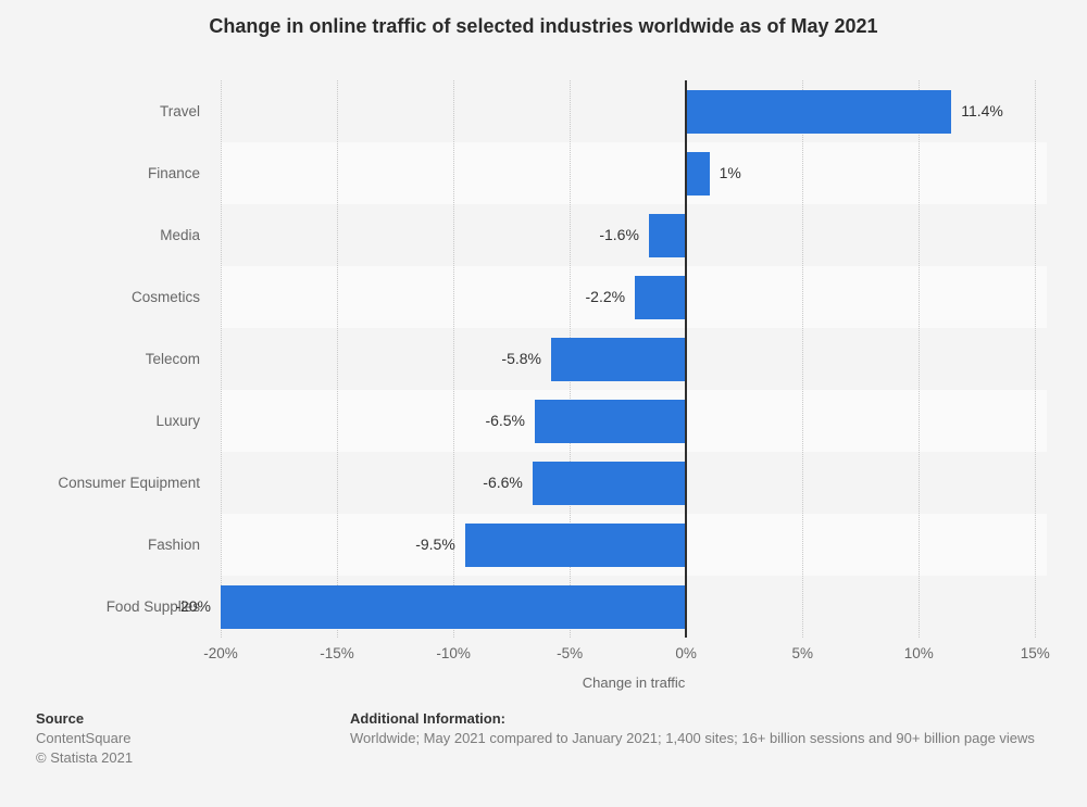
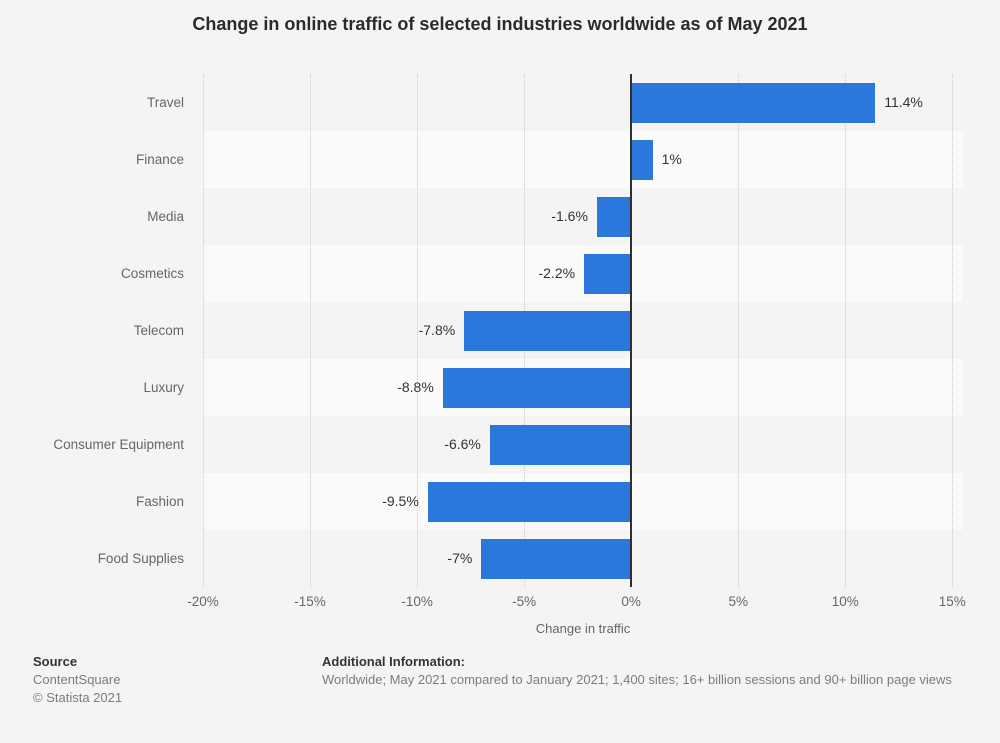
Telecom: -5.8% -> -7.8%
Luxury: -6.5% -> -8.8%
Food Supplies: -20% -> -7%
